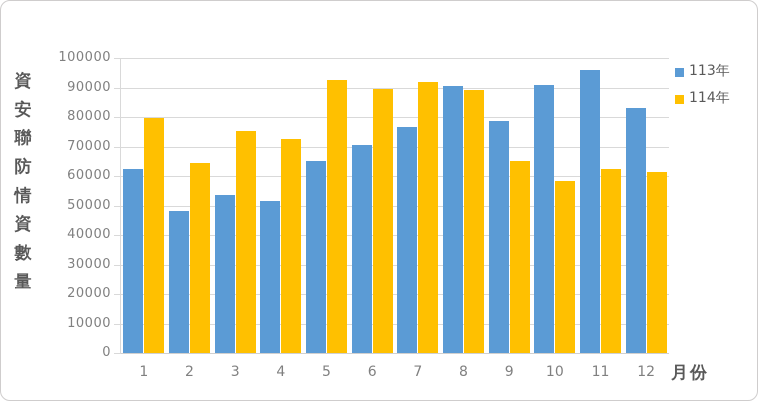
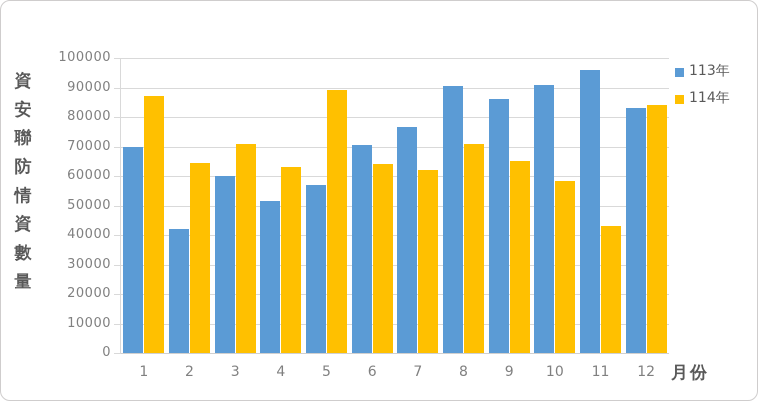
113年/1: 62000 -> 70000
114年/1: 80000 -> 87000
113年/2: 48000 -> 42000
113年/3: 54000 -> 60000
114年/3: 75000 -> 71000
114年/4: 72000 -> 63000
113年/5: 65000 -> 57000
114年/5: 92000 -> 89000
114年/6: 89000 -> 64000
114年/7: 92000 -> 62000
114年/8: 89000 -> 71000
113年/9: 78000 -> 86000
114年/11: 62000 -> 43000
114年/12: 61000 -> 84000
